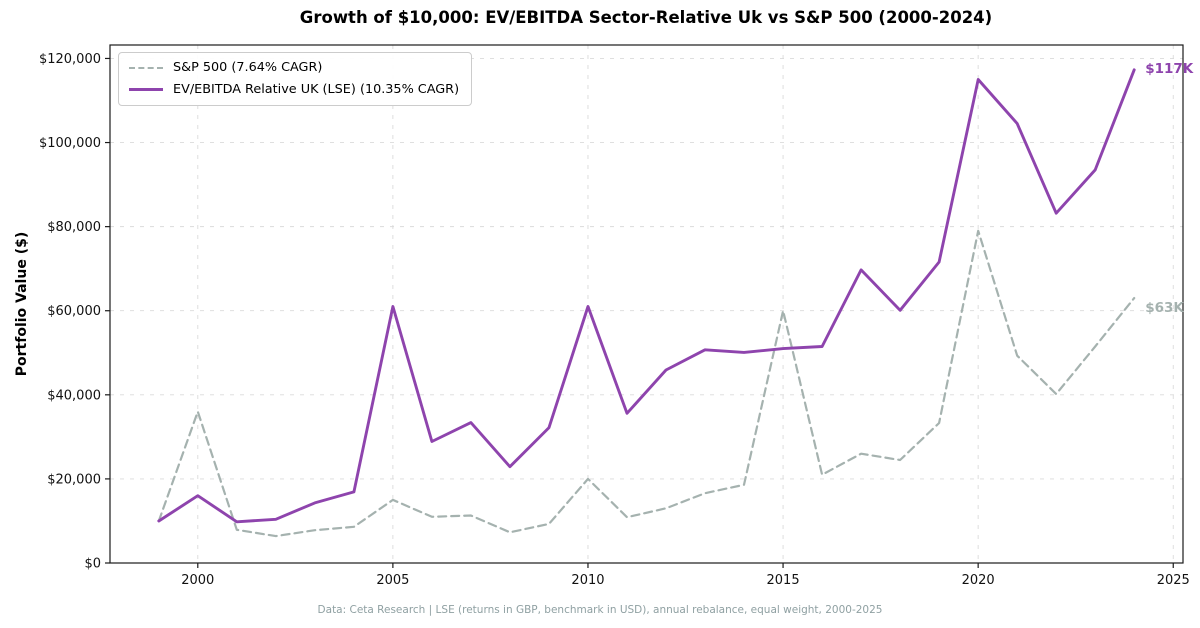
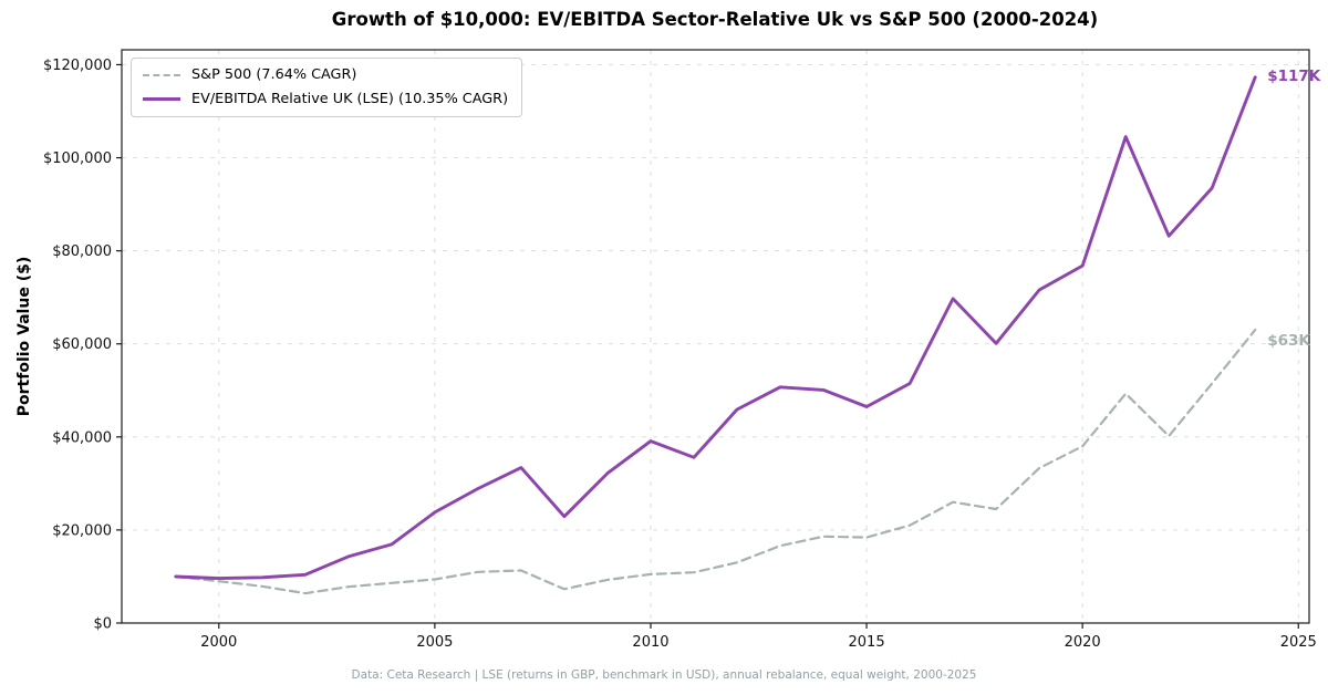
S&P 500 (7.64% CAGR)/2000: $36000 -> $9000
EV/EBITDA Relative UK (LSE) (10.35% CAGR)/2000: $16000 -> $10000
S&P 500 (7.64% CAGR)/2005: $15000 -> $9000
EV/EBITDA Relative UK (LSE) (10.35% CAGR)/2005: $61000 -> $24000
S&P 500 (7.64% CAGR)/2010: $20000 -> $10000
EV/EBITDA Relative UK (LSE) (10.35% CAGR)/2010: $61000 -> $39000
S&P 500 (7.64% CAGR)/2015: $60000 -> $18000
EV/EBITDA Relative UK (LSE) (10.35% CAGR)/2015: $51000 -> $46000
S&P 500 (7.64% CAGR)/2020: $79000 -> $38000
EV/EBITDA Relative UK (LSE) (10.35% CAGR)/2020: $115000 -> $77000
